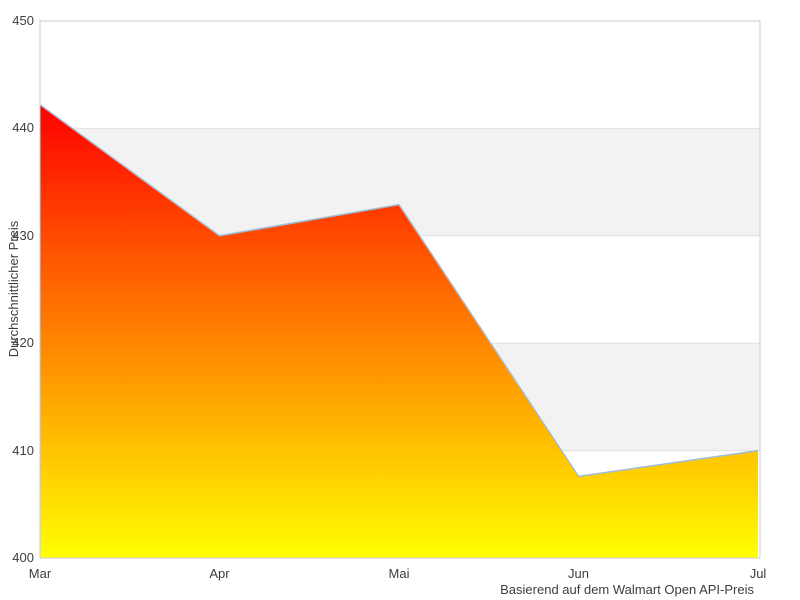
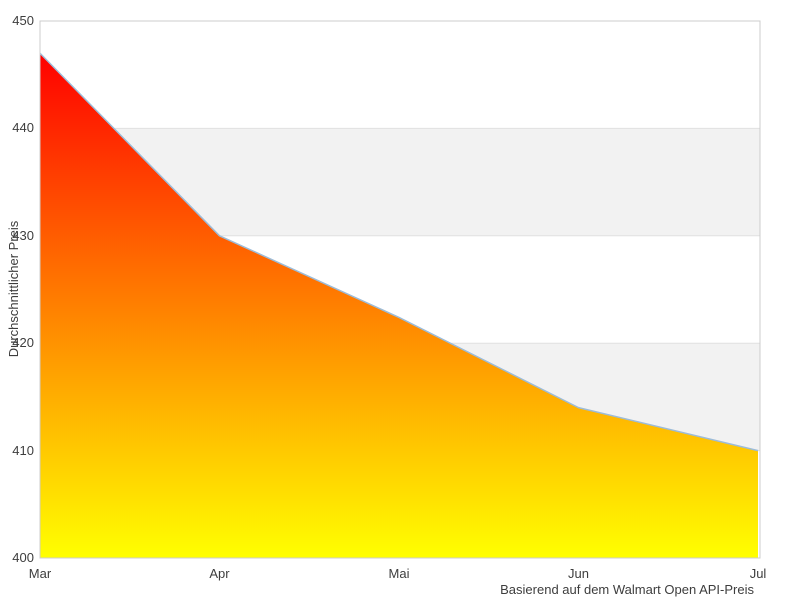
Mar: 442.2 -> 447.0
Mai: 432.9 -> 422.4
Jun: 407.6 -> 414.0
